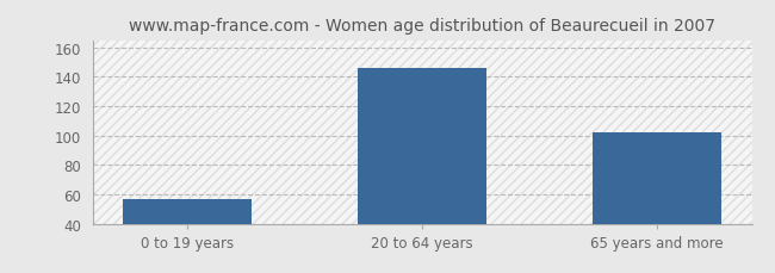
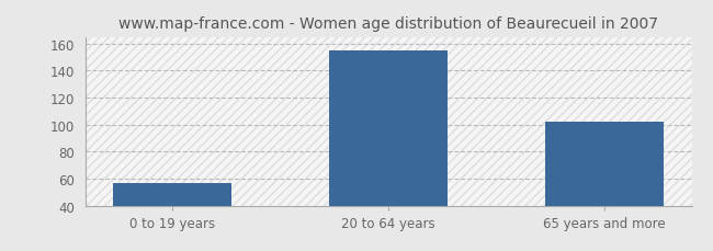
20 to 64 years: 146 -> 155
